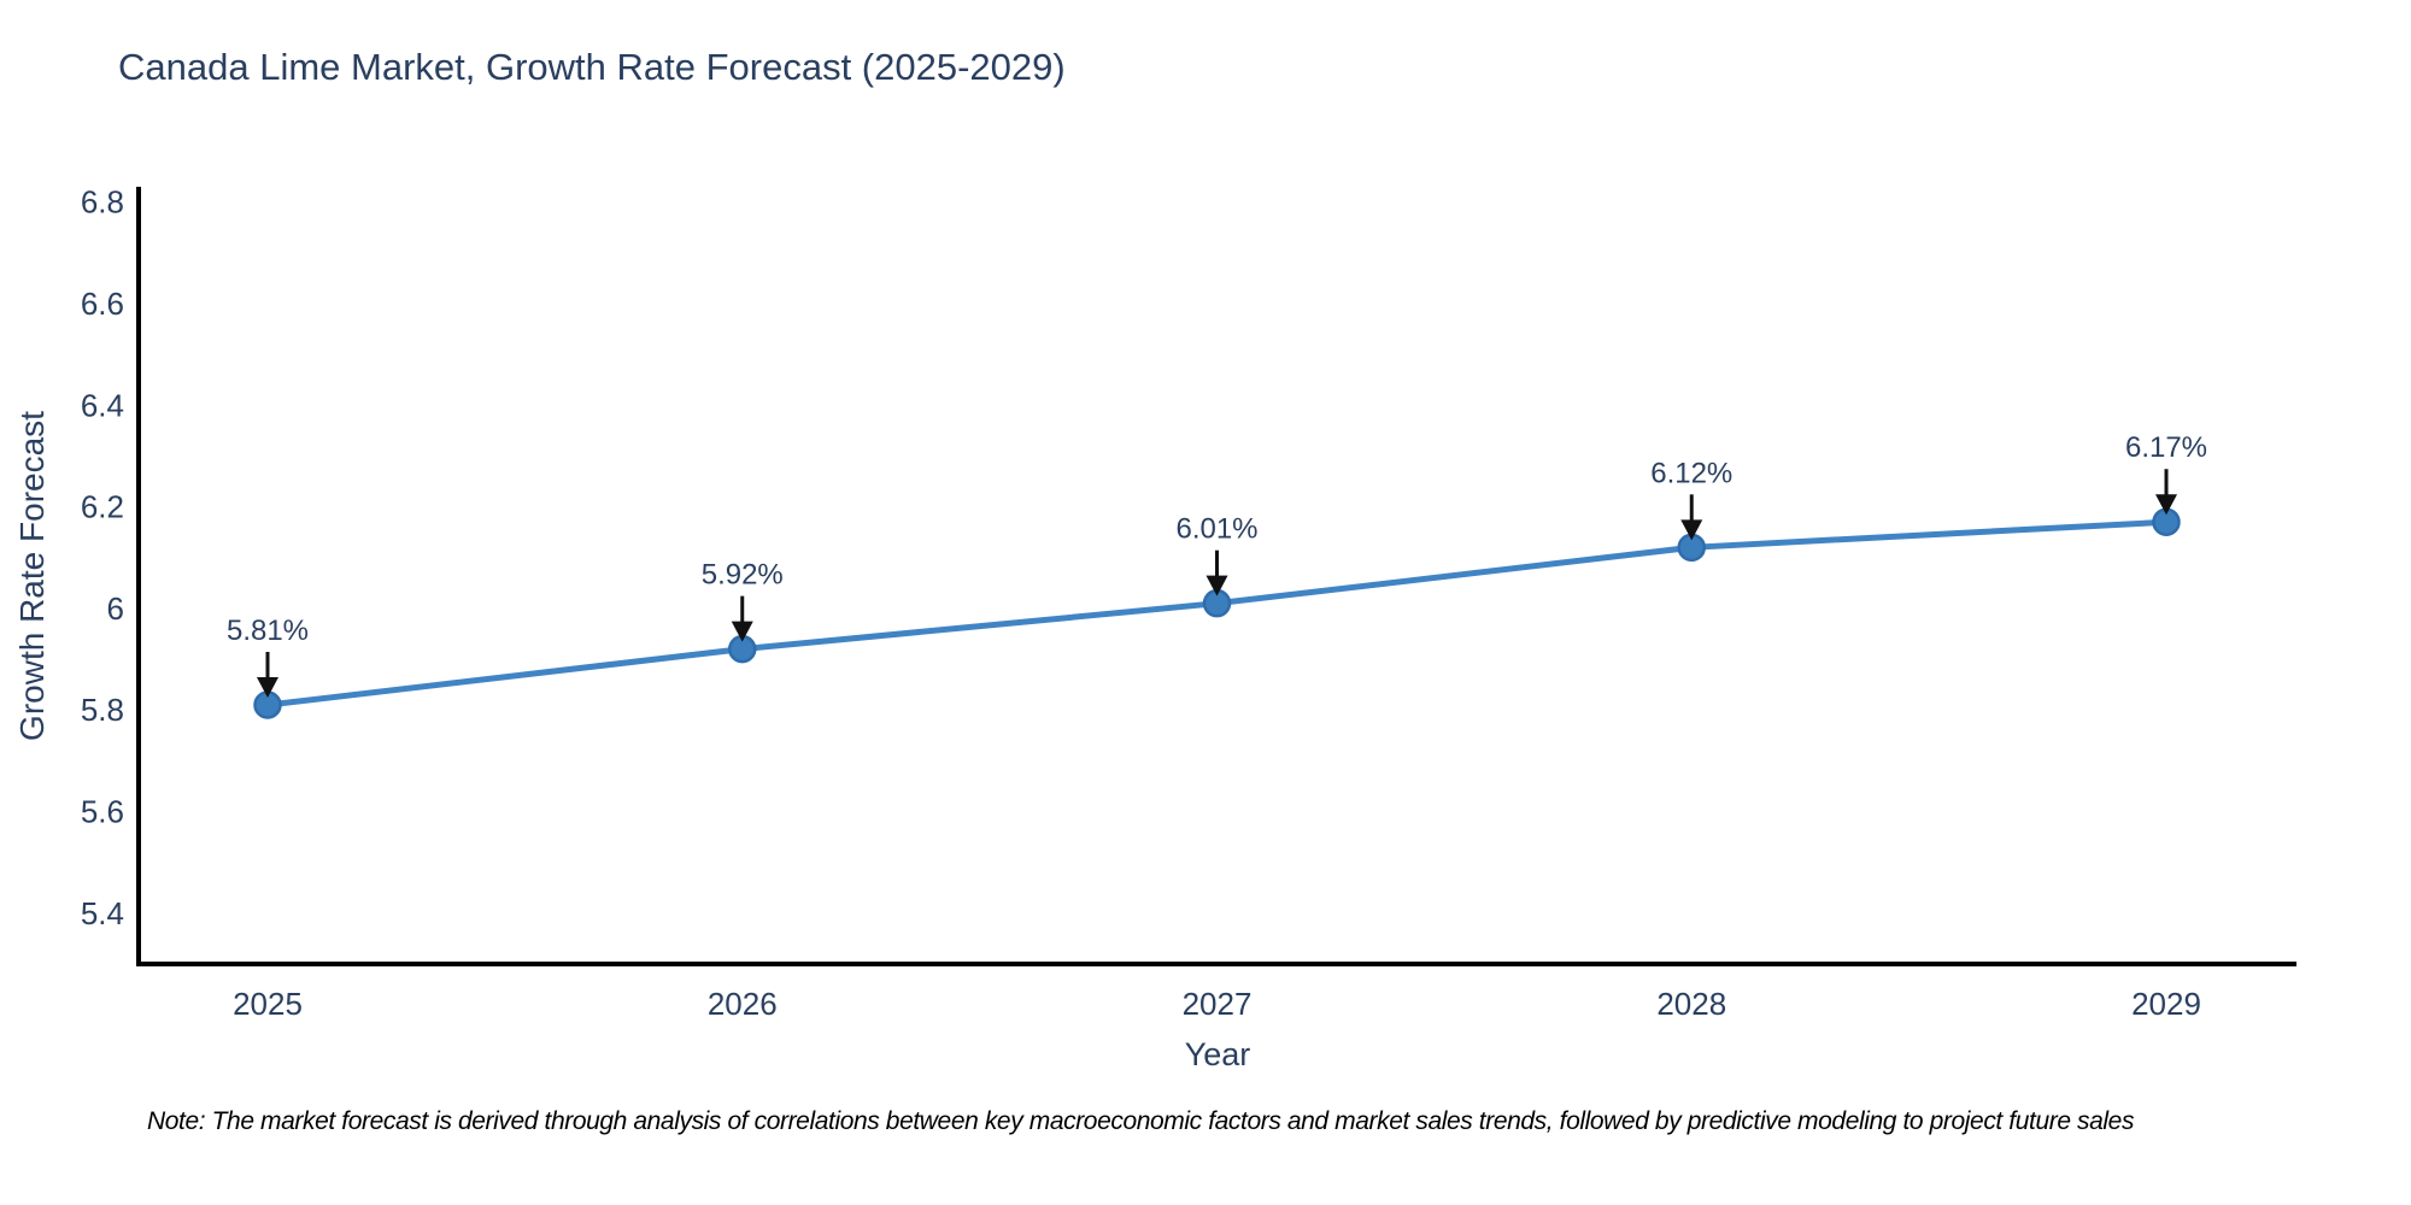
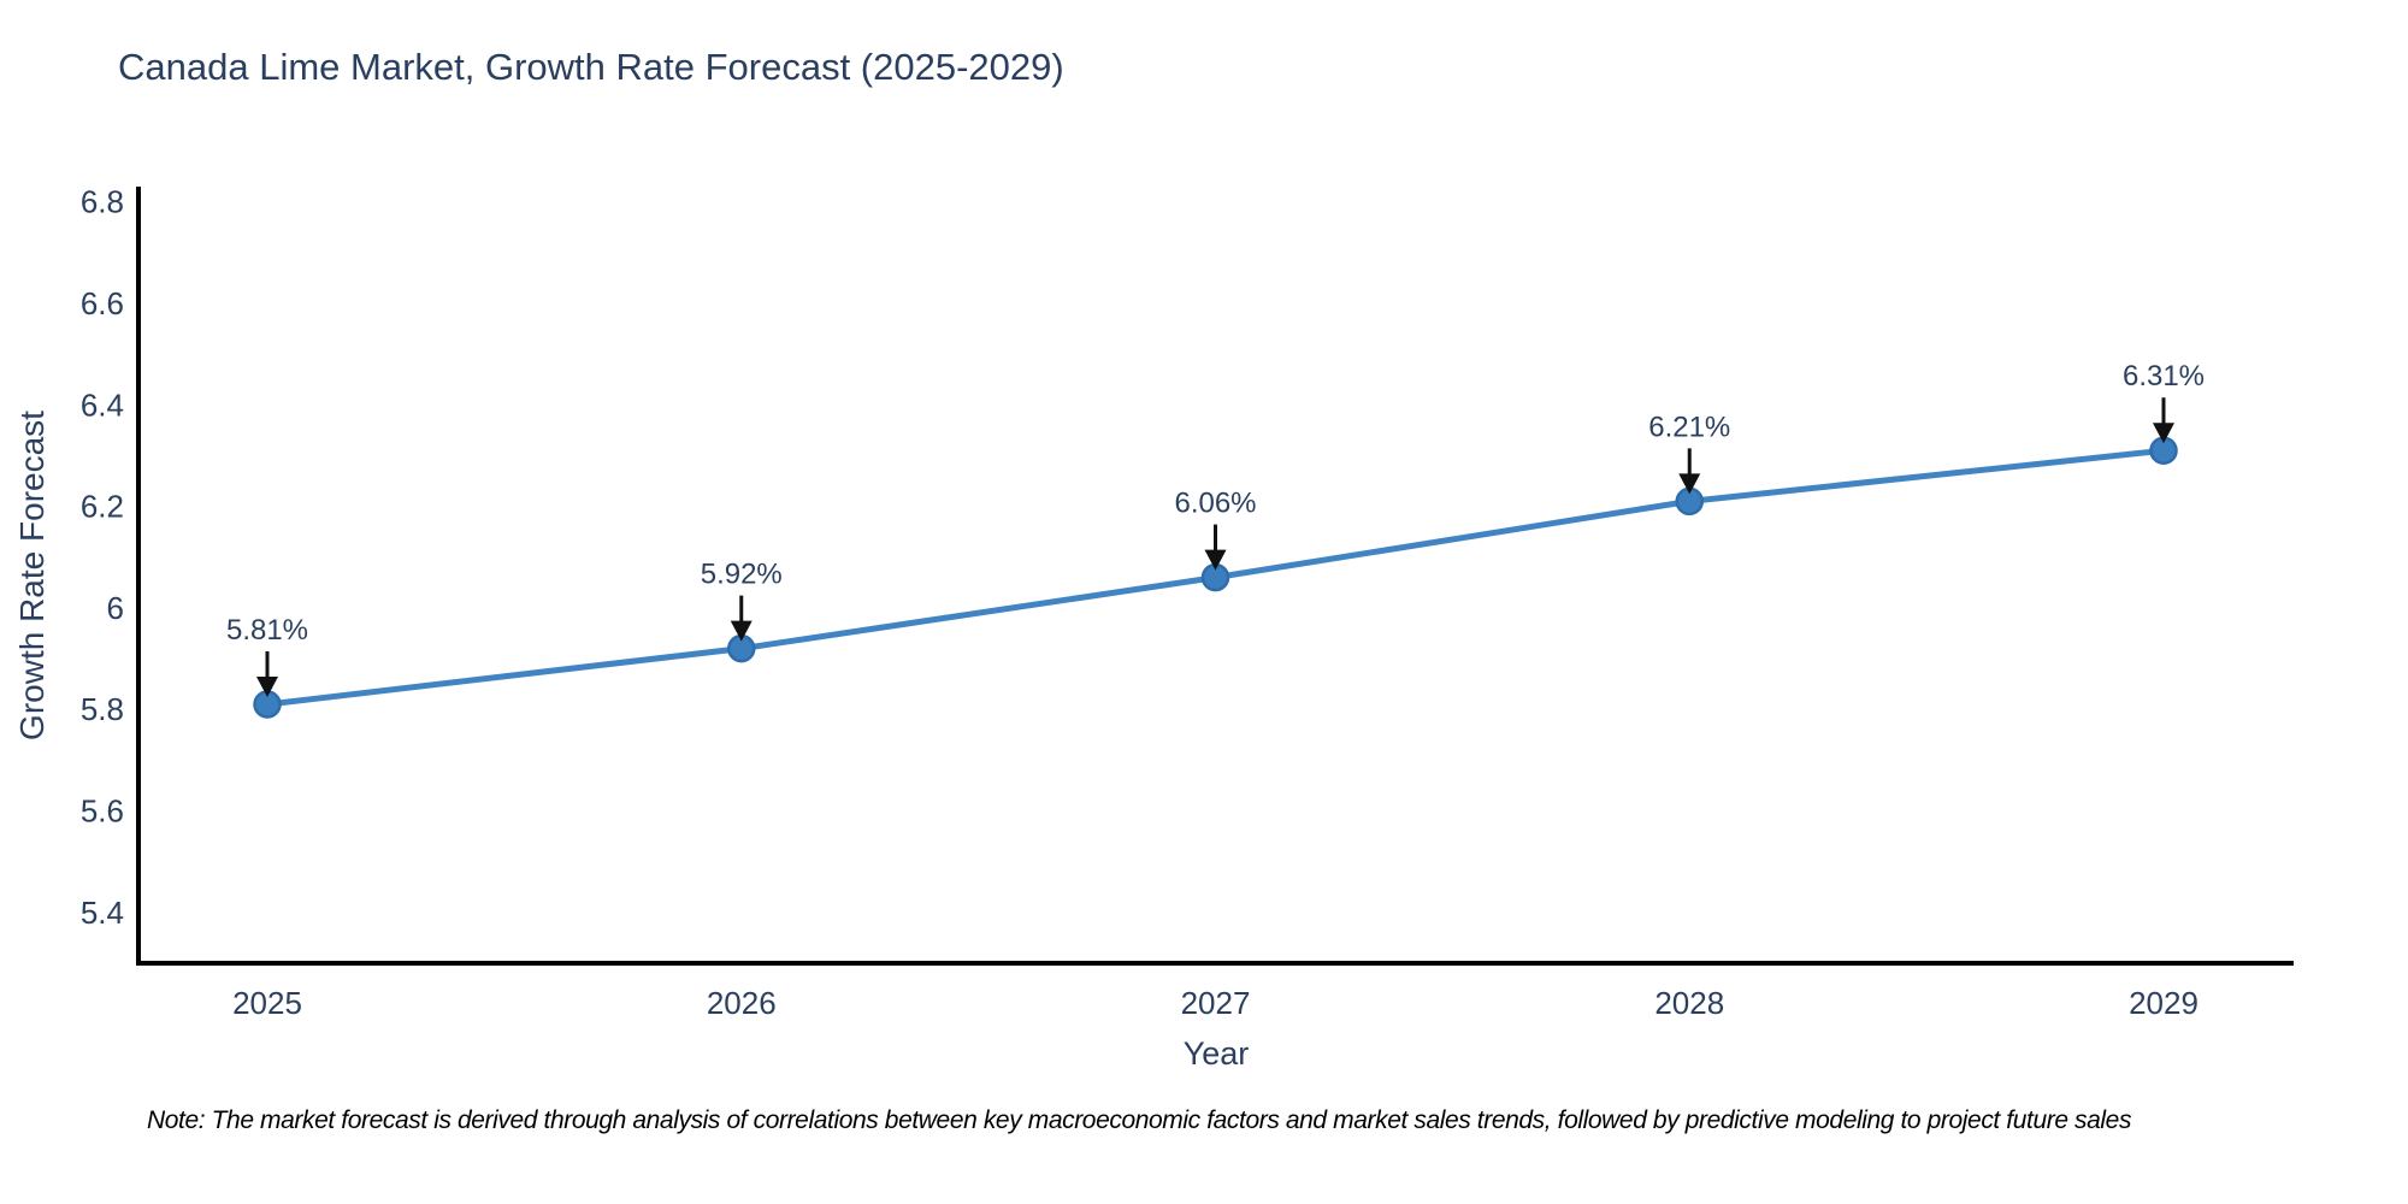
2027: 6.01% -> 6.06%
2028: 6.12% -> 6.21%
2029: 6.17% -> 6.31%
